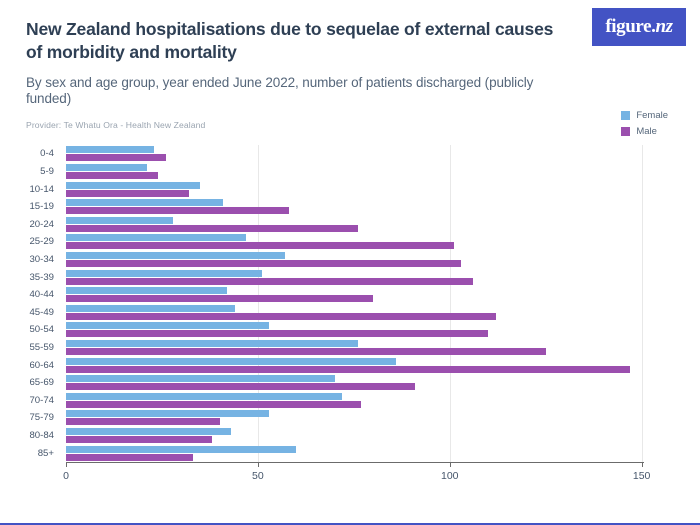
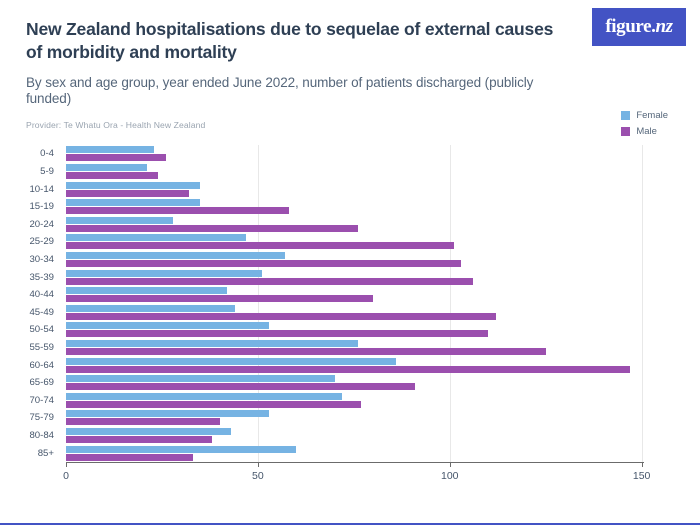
Female/15-19: 41 -> 35
